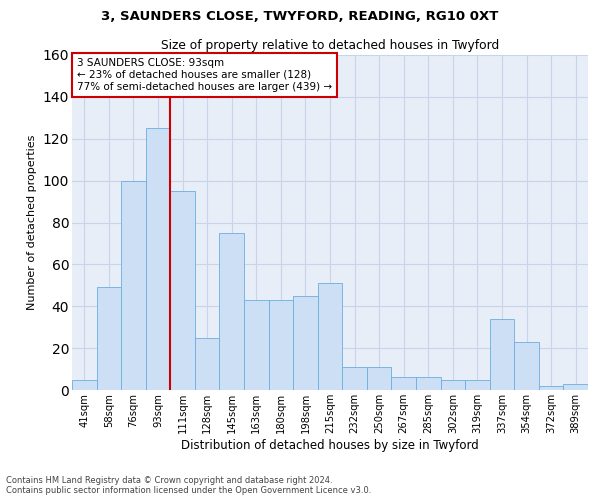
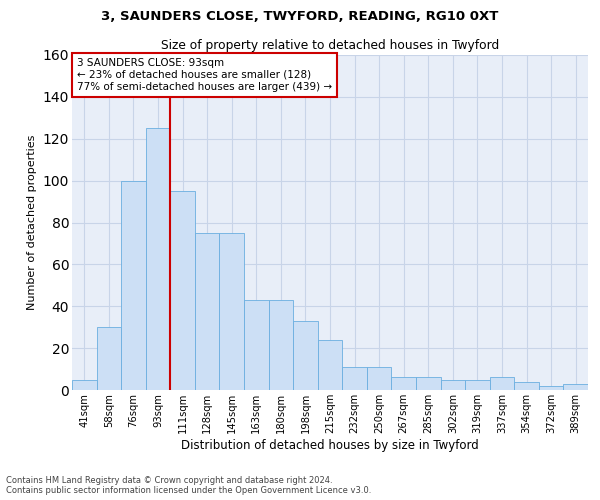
58sqm: 49 -> 30
128sqm: 25 -> 75
198sqm: 45 -> 33
215sqm: 51 -> 24
337sqm: 34 -> 6
354sqm: 23 -> 4
